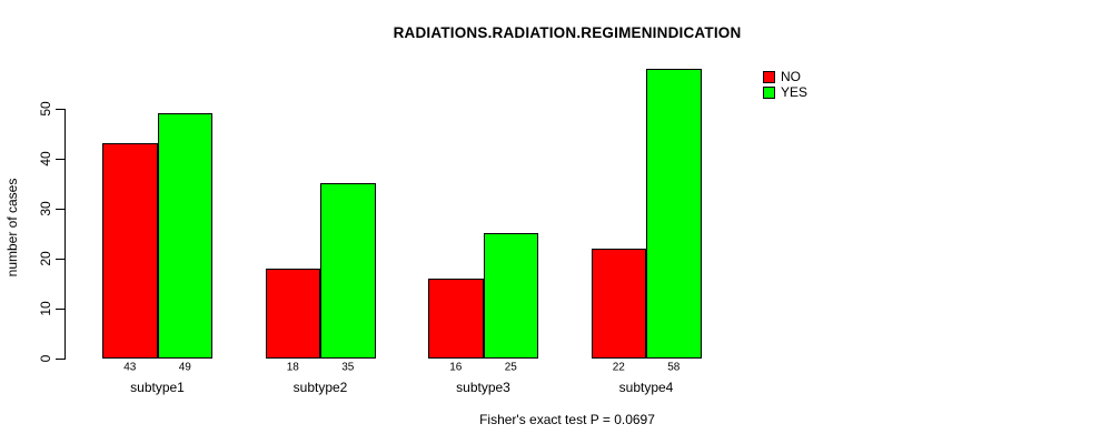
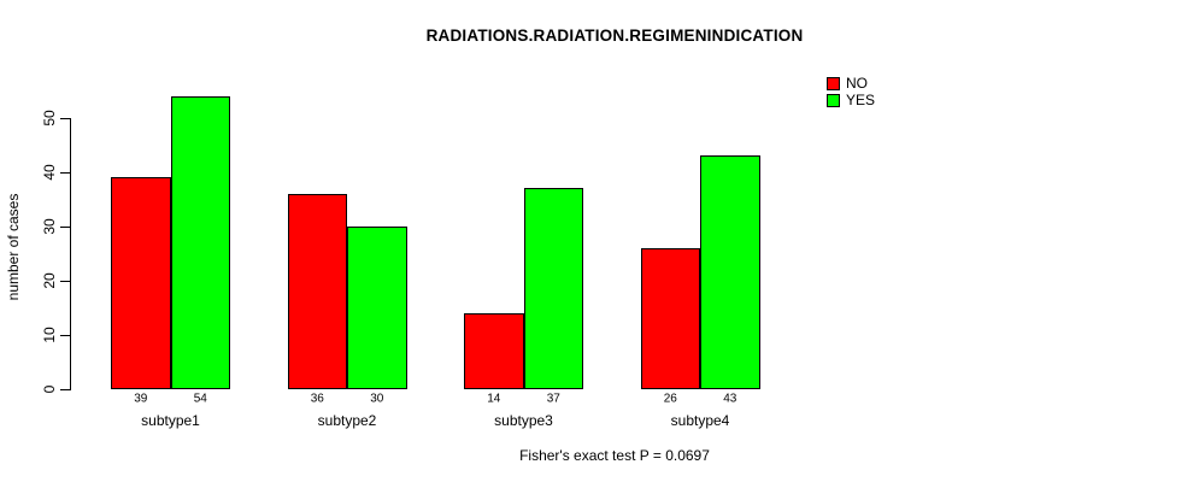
NO/subtype1: 43 -> 39
YES/subtype1: 49 -> 54
NO/subtype2: 18 -> 36
YES/subtype2: 35 -> 30
NO/subtype3: 16 -> 14
YES/subtype3: 25 -> 37
NO/subtype4: 22 -> 26
YES/subtype4: 58 -> 43
